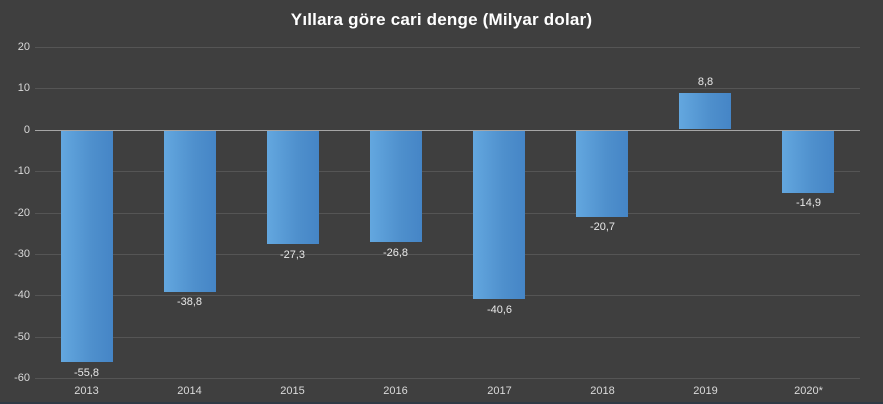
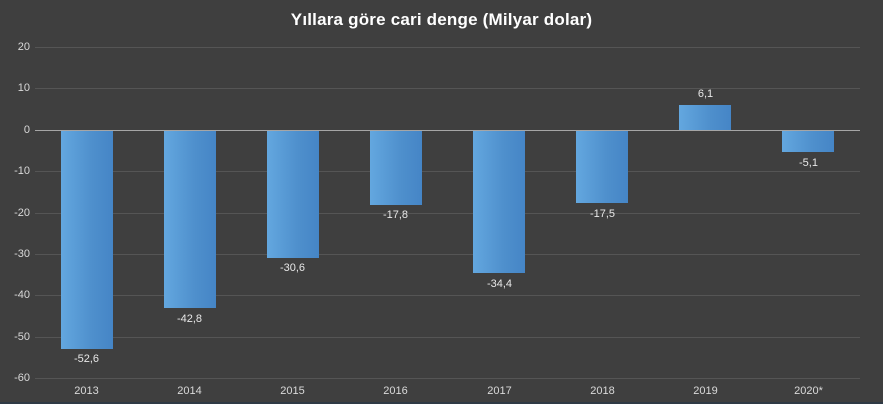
2013: -55,8 -> -52,6
2014: -38,8 -> -42,8
2015: -27,3 -> -30,6
2016: -26,8 -> -17,8
2017: -40,6 -> -34,4
2018: -20,7 -> -17,5
2019: 8,8 -> 6,1
2020*: -14,9 -> -5,1
